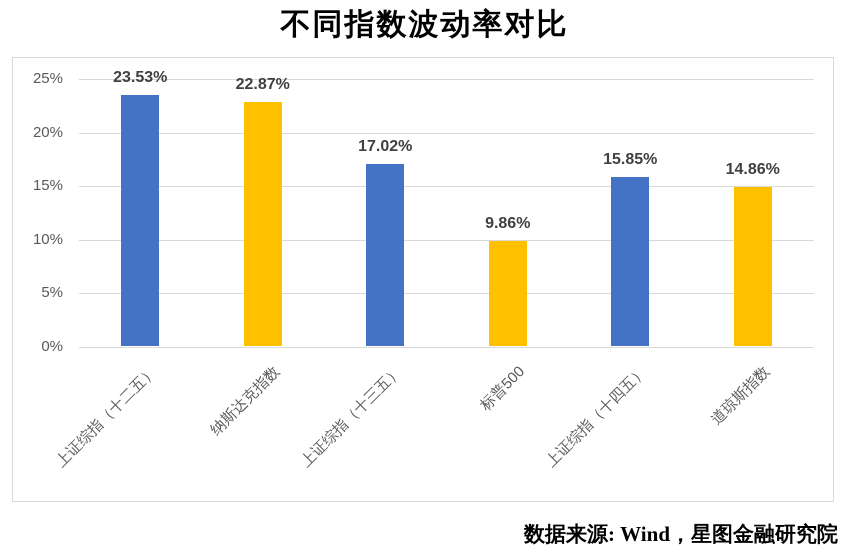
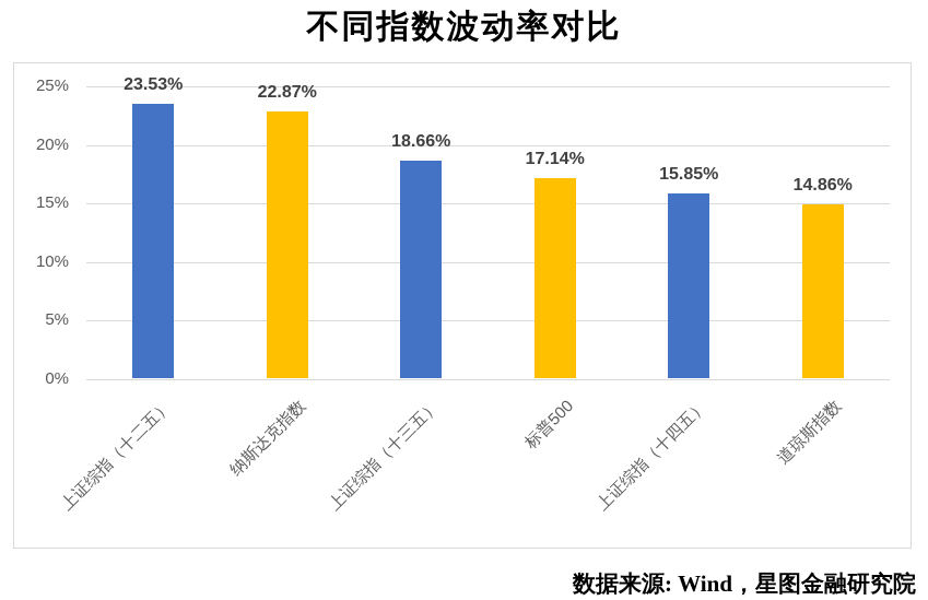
上证综指（十三五）: 17.02% -> 18.66%
标普500: 9.86% -> 17.14%
